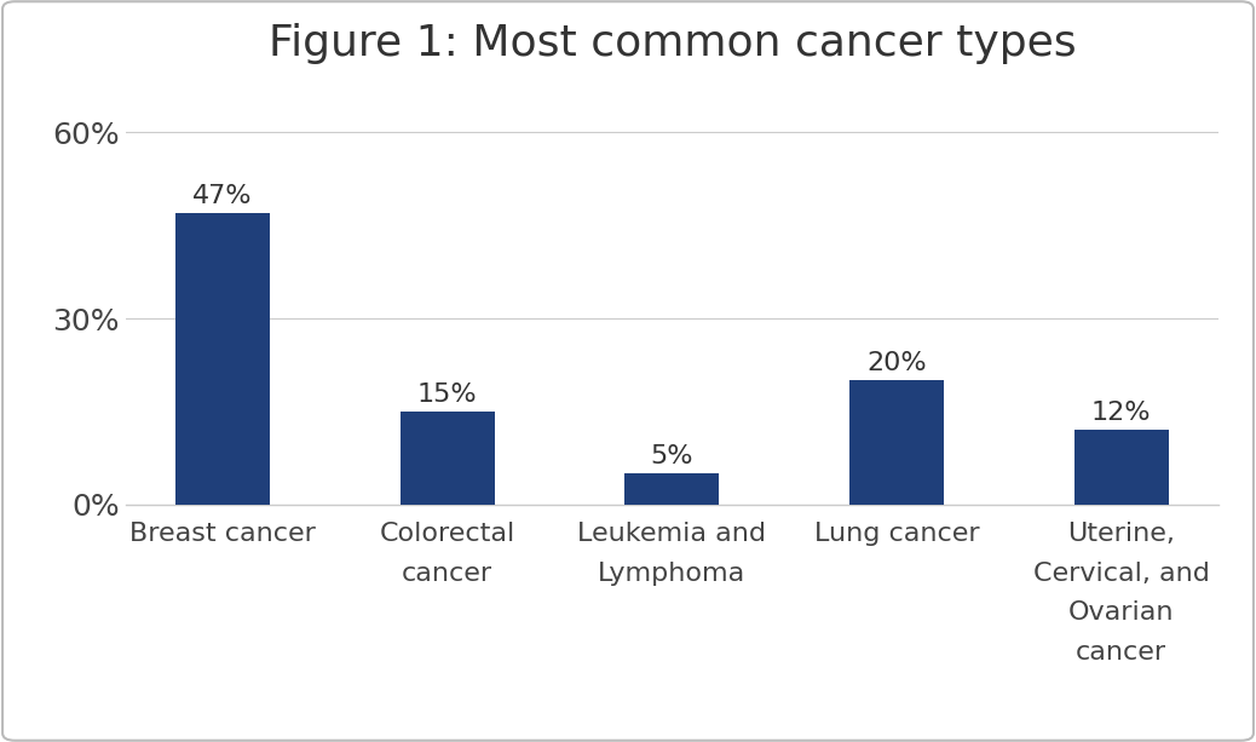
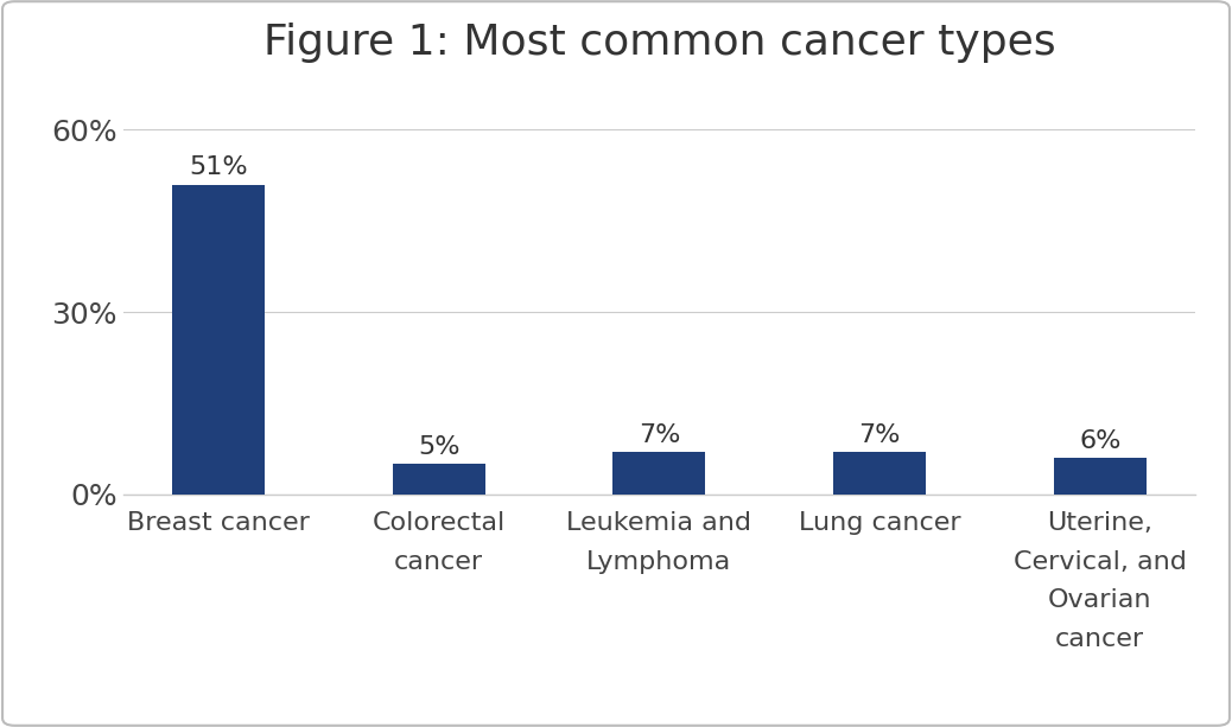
Breast cancer: 47% -> 51%
Colorectal cancer: 15% -> 5%
Leukemia and Lymphoma: 5% -> 7%
Lung cancer: 20% -> 7%
Uterine, Cervical, and Ovarian cancer: 12% -> 6%
